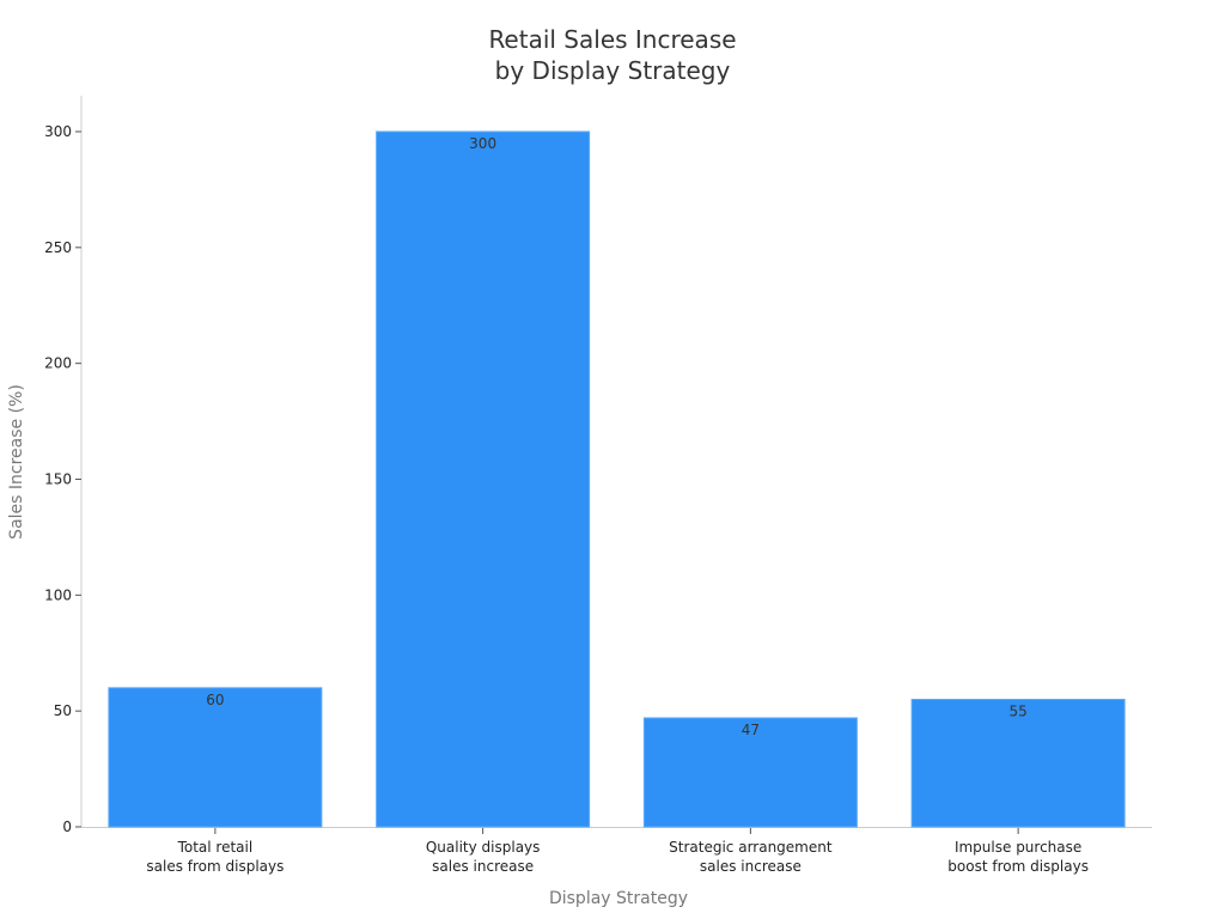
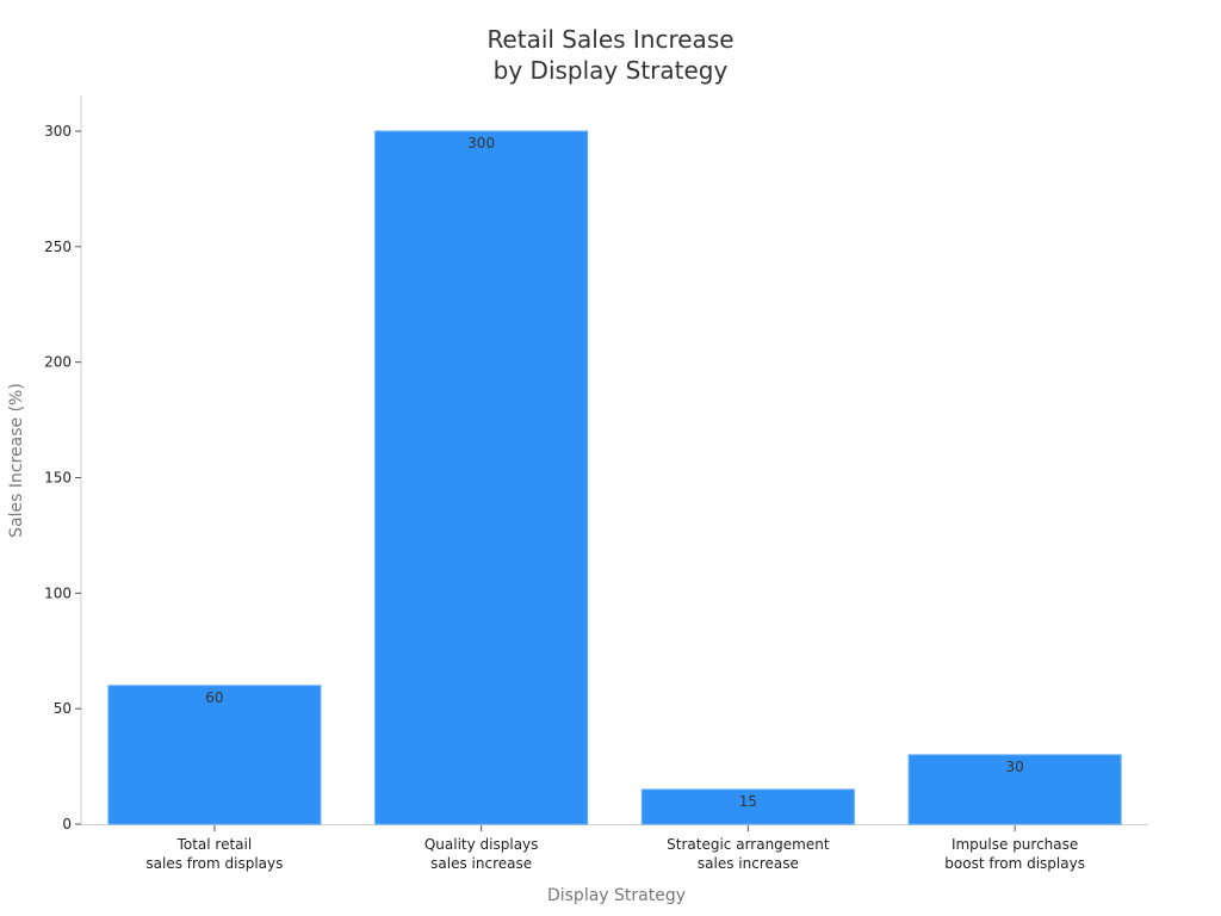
Strategic arrangement sales increase: 47 -> 15
Impulse purchase boost from displays: 55 -> 30
